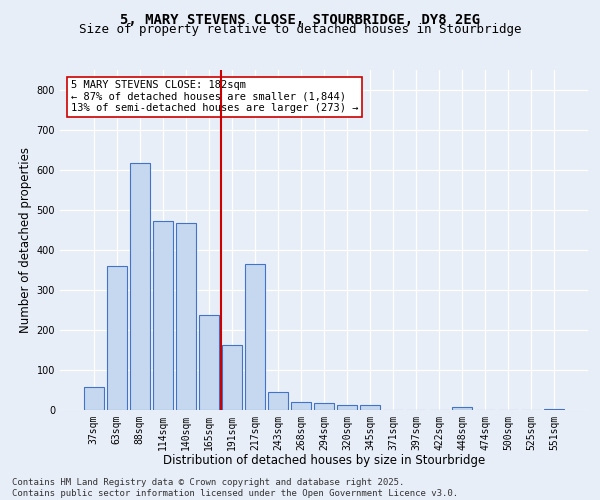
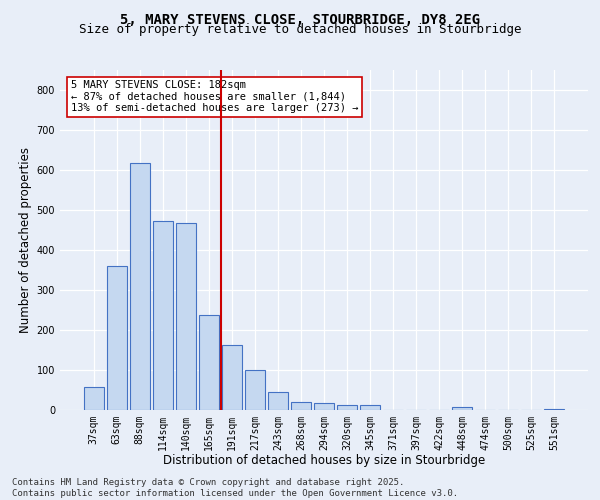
217sqm: 365 -> 100
